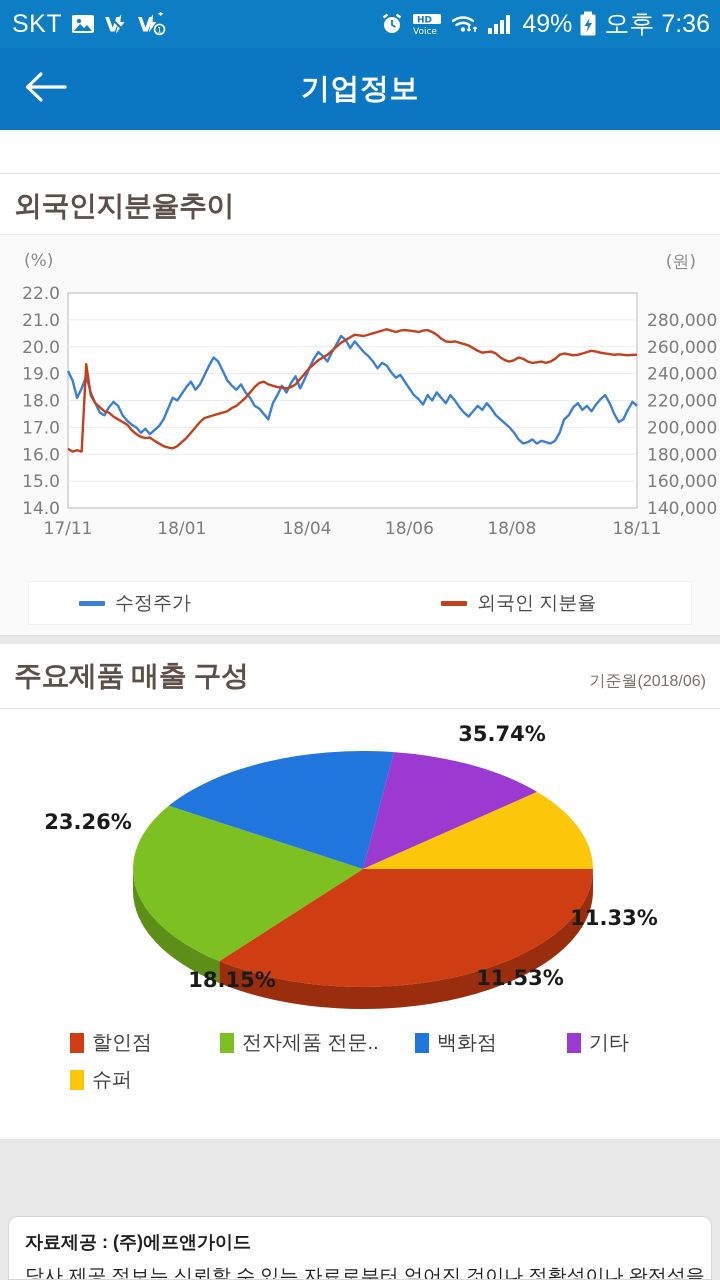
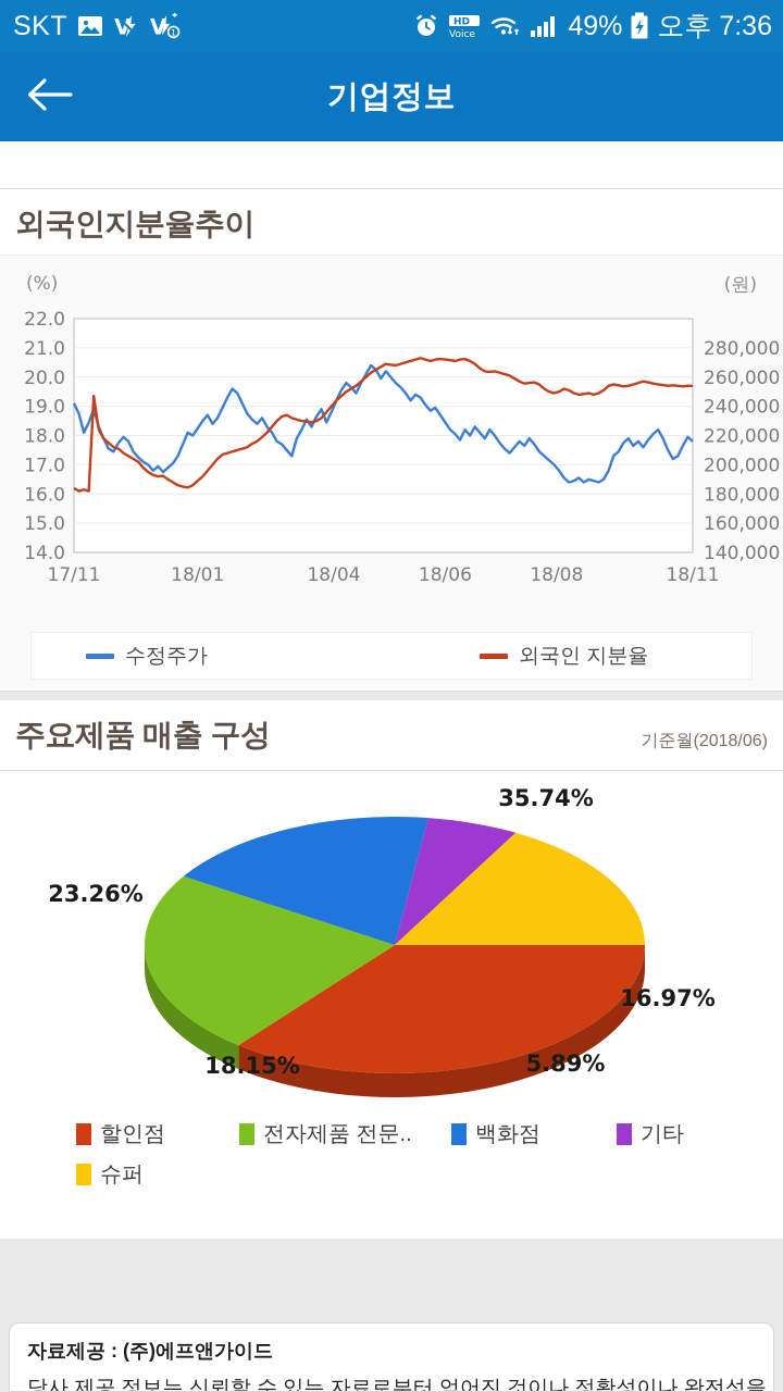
주요제품 매출 구성/기타: 11.53% -> 5.89%
주요제품 매출 구성/슈퍼: 11.33% -> 16.97%
